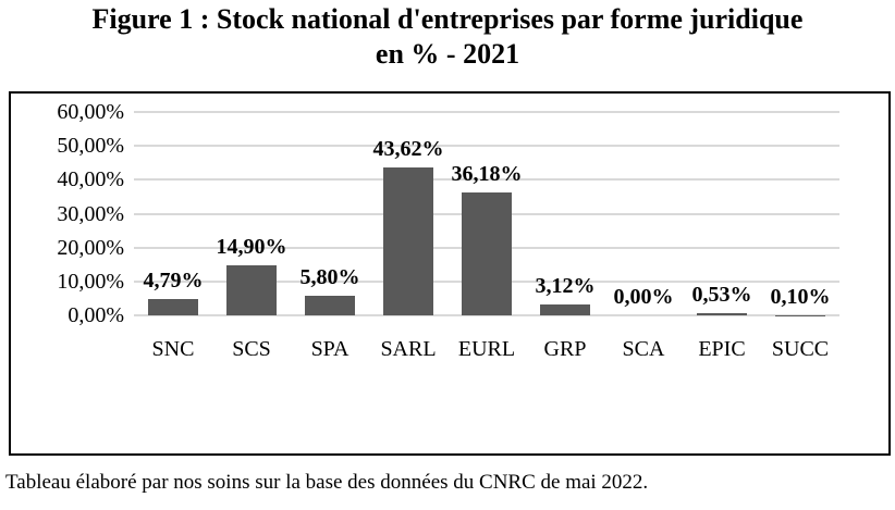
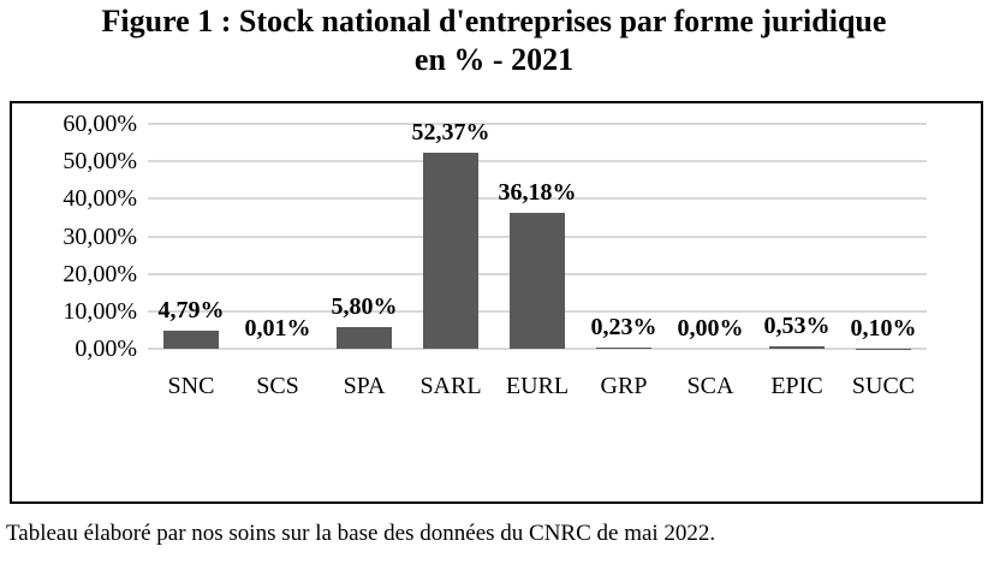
SCS: 14,90% -> 0,01%
SARL: 43,62% -> 52,37%
GRP: 3,12% -> 0,23%
